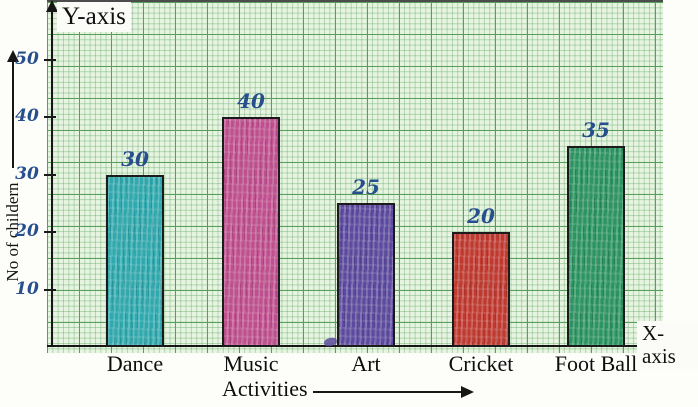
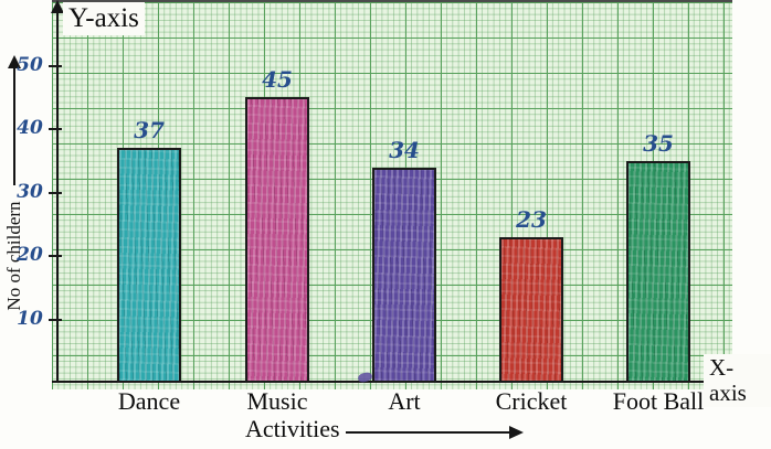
Dance: 30 -> 37
Music: 40 -> 45
Art: 25 -> 34
Cricket: 20 -> 23
